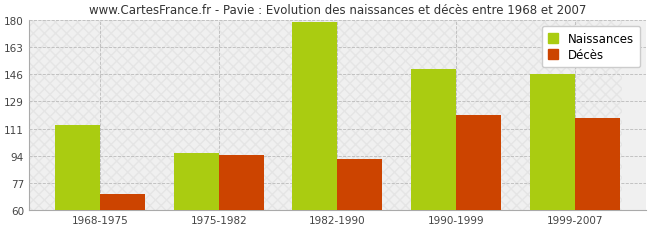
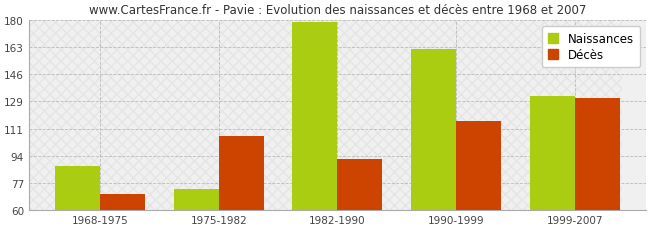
Naissances/1968-1975: 114 -> 88
Naissances/1975-1982: 96 -> 73
Décès/1975-1982: 95 -> 107
Naissances/1990-1999: 149 -> 162
Décès/1990-1999: 120 -> 116
Naissances/1999-2007: 146 -> 132
Décès/1999-2007: 118 -> 131
